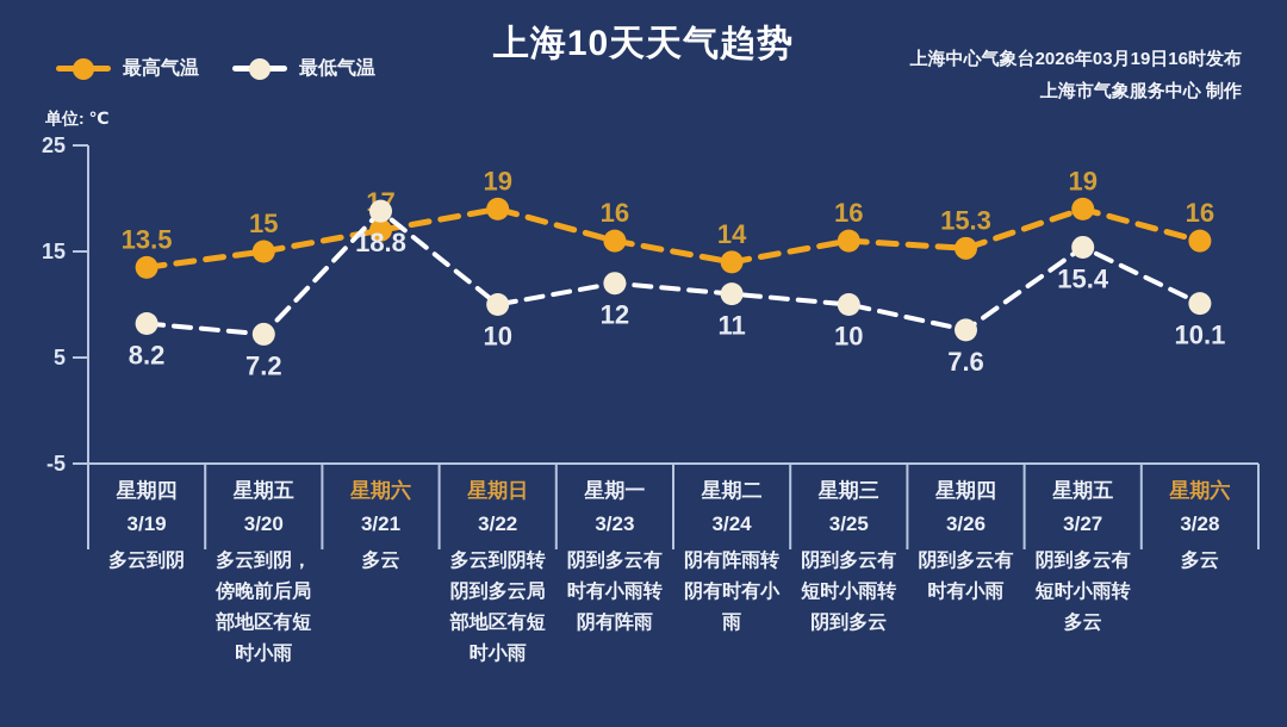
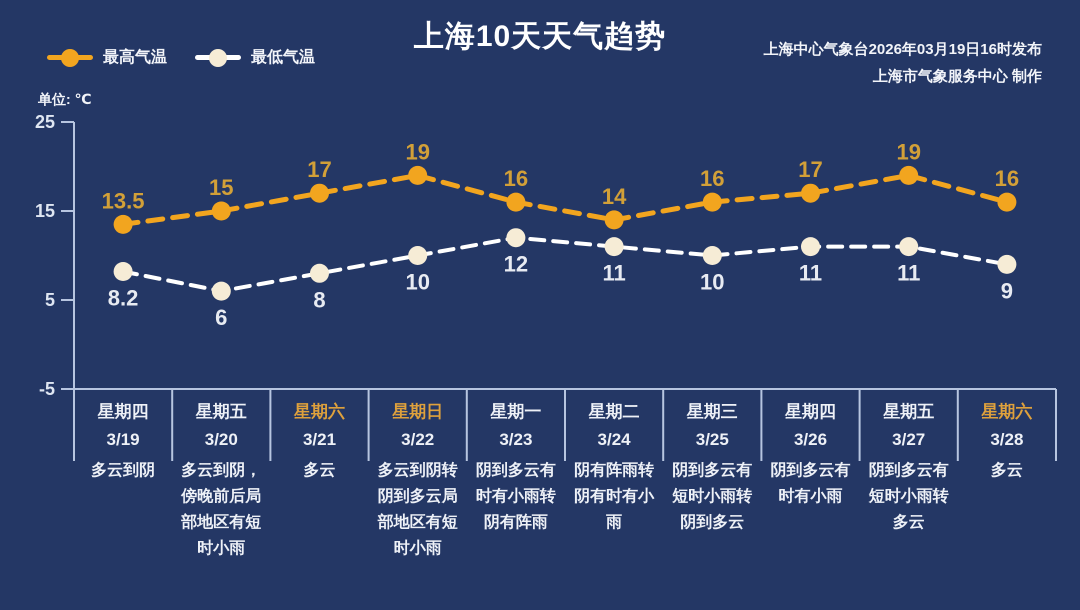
最低气温/3/20: 7.2 -> 6
最低气温/3/21: 18.8 -> 8
最高气温/3/26: 15.3 -> 17
最低气温/3/26: 7.6 -> 11
最低气温/3/27: 15.4 -> 11
最低气温/3/28: 10.1 -> 9
